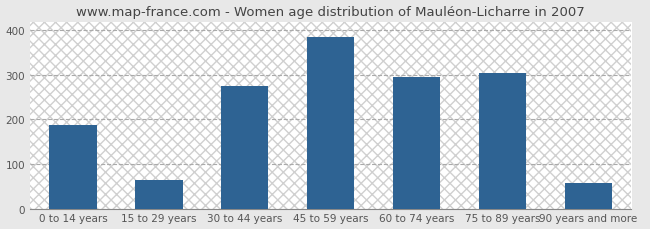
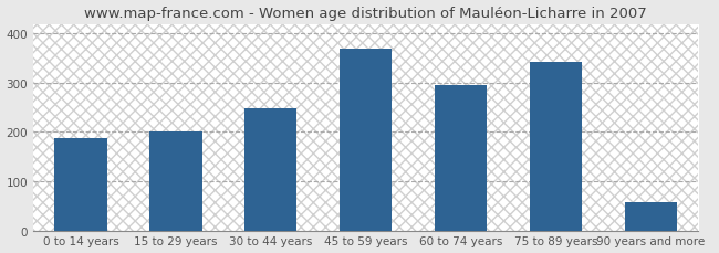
15 to 29 years: 65 -> 201
30 to 44 years: 275 -> 248
45 to 59 years: 385 -> 370
75 to 89 years: 305 -> 342
